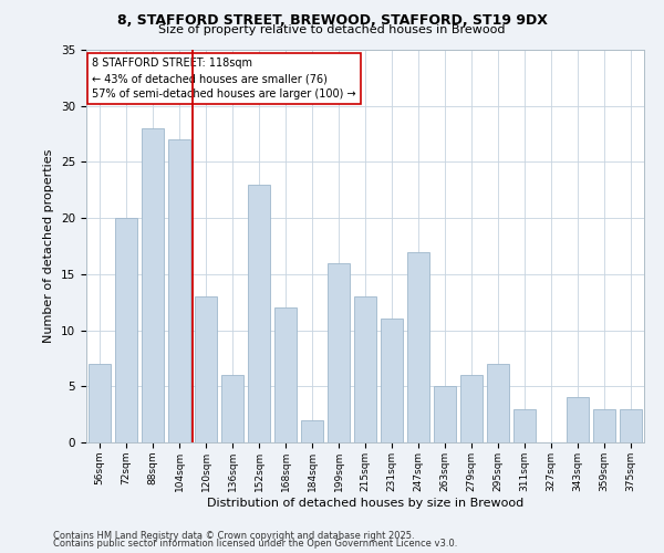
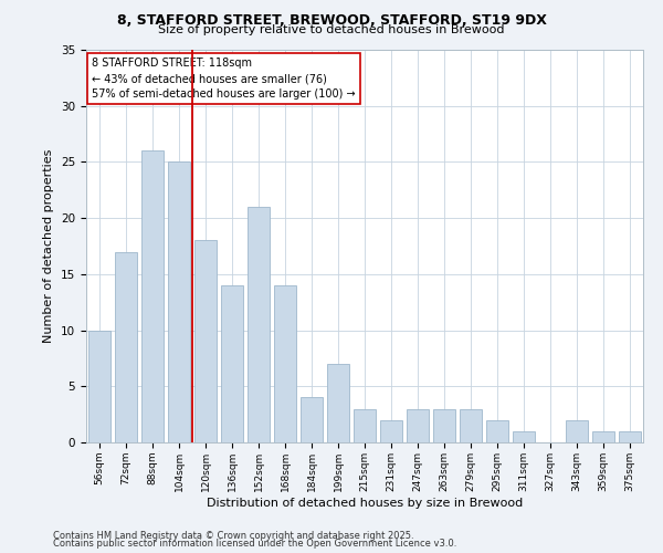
56sqm: 7 -> 10
72sqm: 20 -> 17
88sqm: 28 -> 26
104sqm: 27 -> 25
120sqm: 13 -> 18
136sqm: 6 -> 14
152sqm: 23 -> 21
168sqm: 12 -> 14
184sqm: 2 -> 4
199sqm: 16 -> 7
215sqm: 13 -> 3
231sqm: 11 -> 2
247sqm: 17 -> 3
263sqm: 5 -> 3
279sqm: 6 -> 3
295sqm: 7 -> 2
311sqm: 3 -> 1
343sqm: 4 -> 2
359sqm: 3 -> 1
375sqm: 3 -> 1
